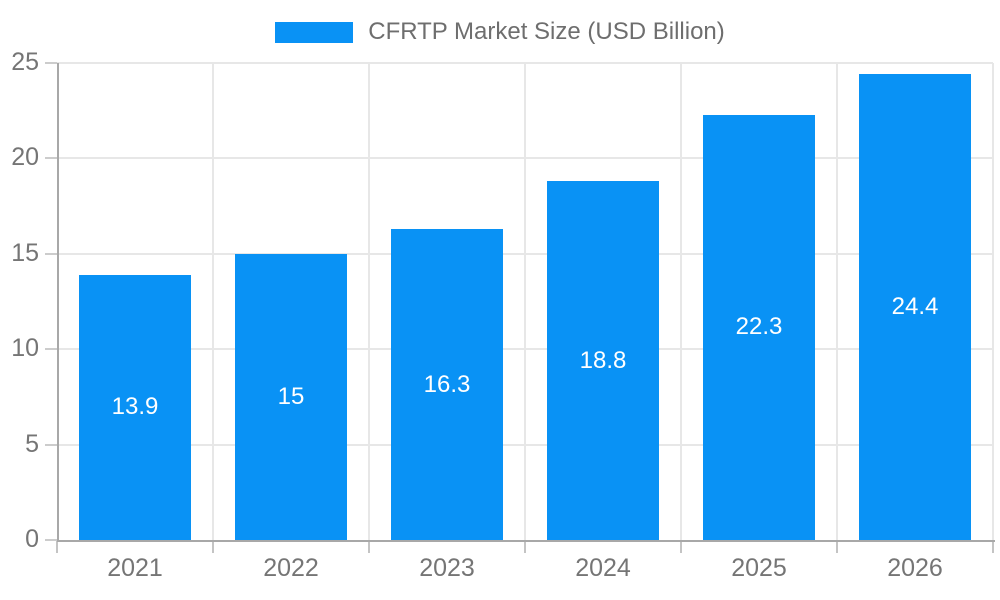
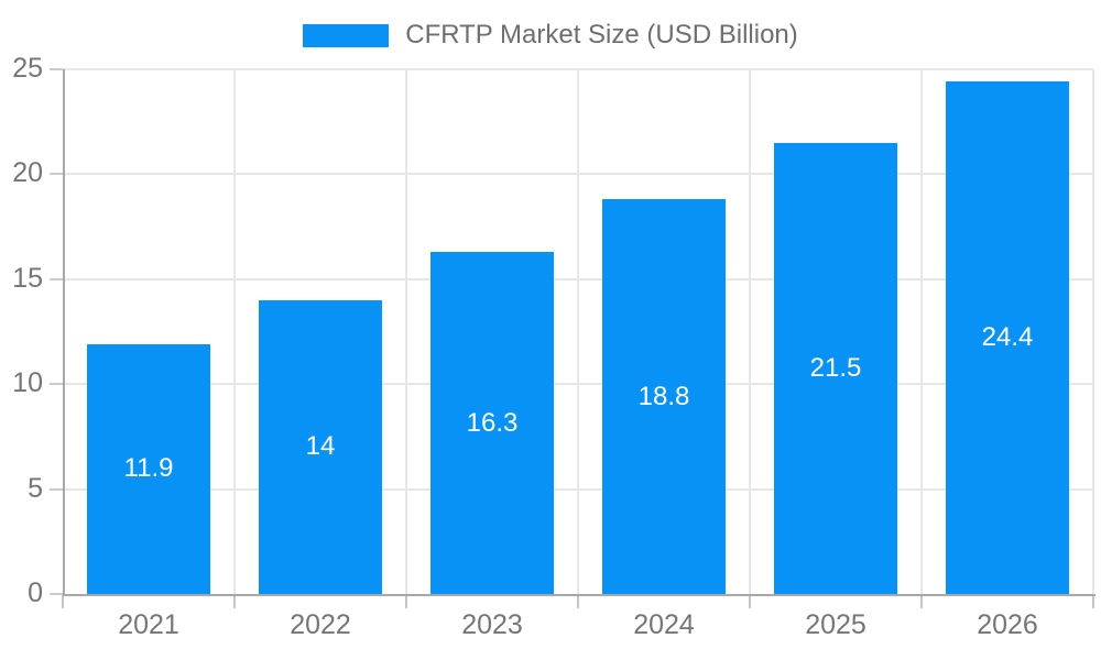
2021: 13.9 -> 11.9
2022: 15 -> 14
2025: 22.3 -> 21.5
